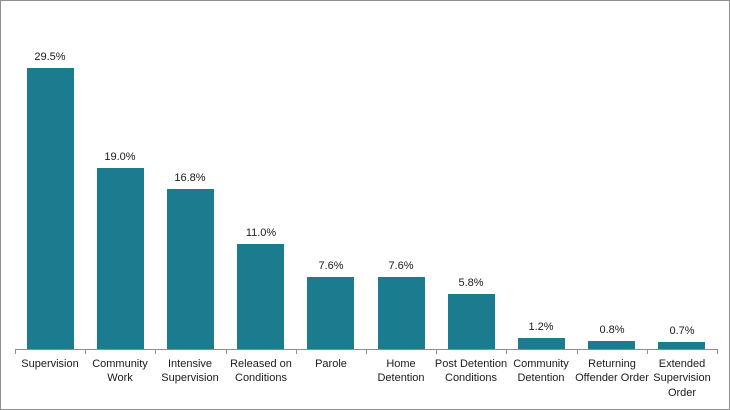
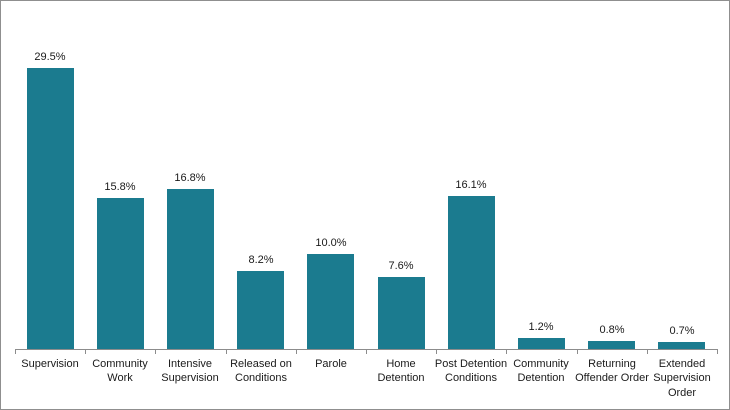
Community Work: 19.0% -> 15.8%
Released on Conditions: 11.0% -> 8.2%
Parole: 7.6% -> 10.0%
Post Detention Conditions: 5.8% -> 16.1%
